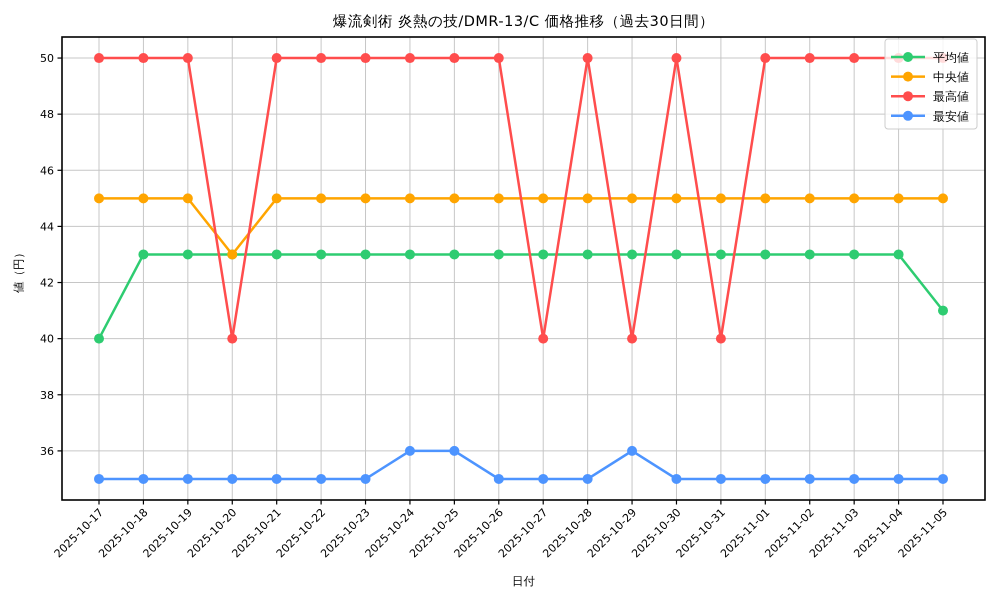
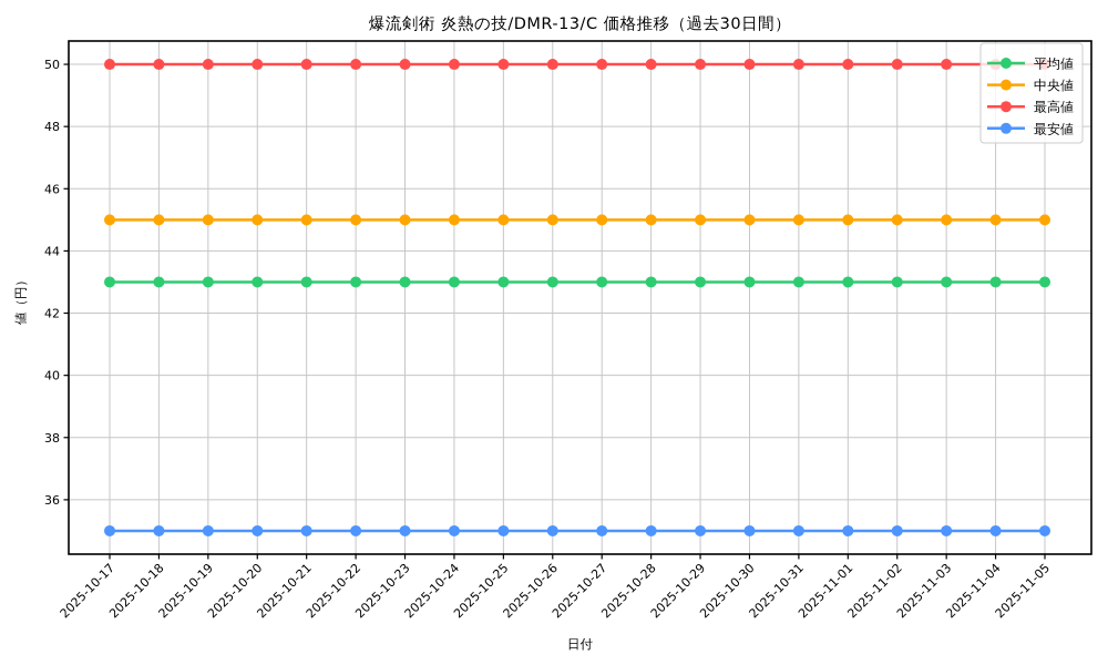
平均値/2025-10-17: 40 -> 43
中央値/2025-10-20: 43 -> 45
最高値/2025-10-20: 40 -> 50
最安値/2025-10-24: 36 -> 35
最安値/2025-10-25: 36 -> 35
最高値/2025-10-27: 40 -> 50
最高値/2025-10-29: 40 -> 50
最安値/2025-10-29: 36 -> 35
最高値/2025-10-31: 40 -> 50
平均値/2025-11-05: 41 -> 43
